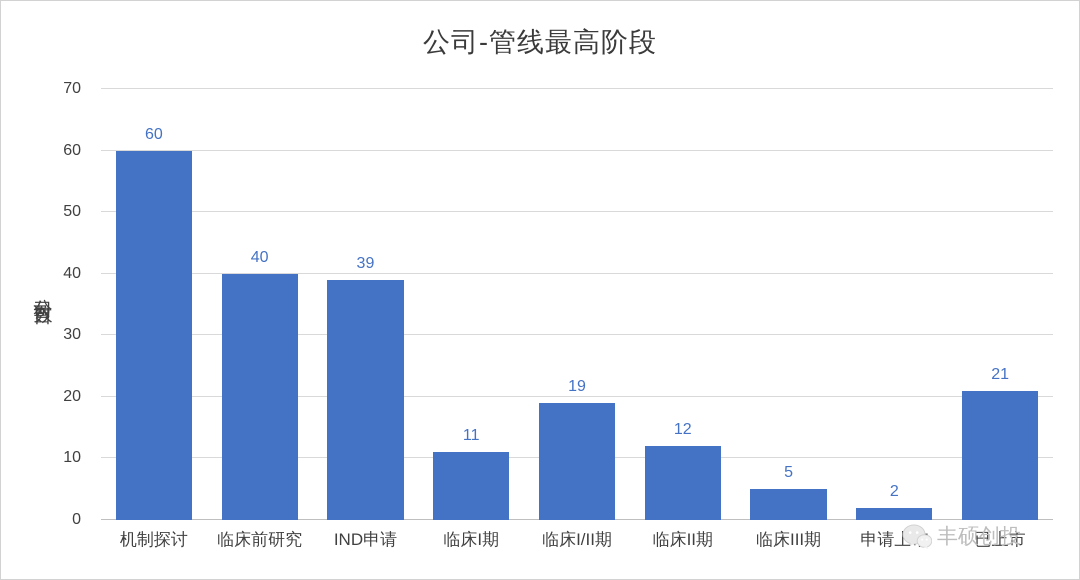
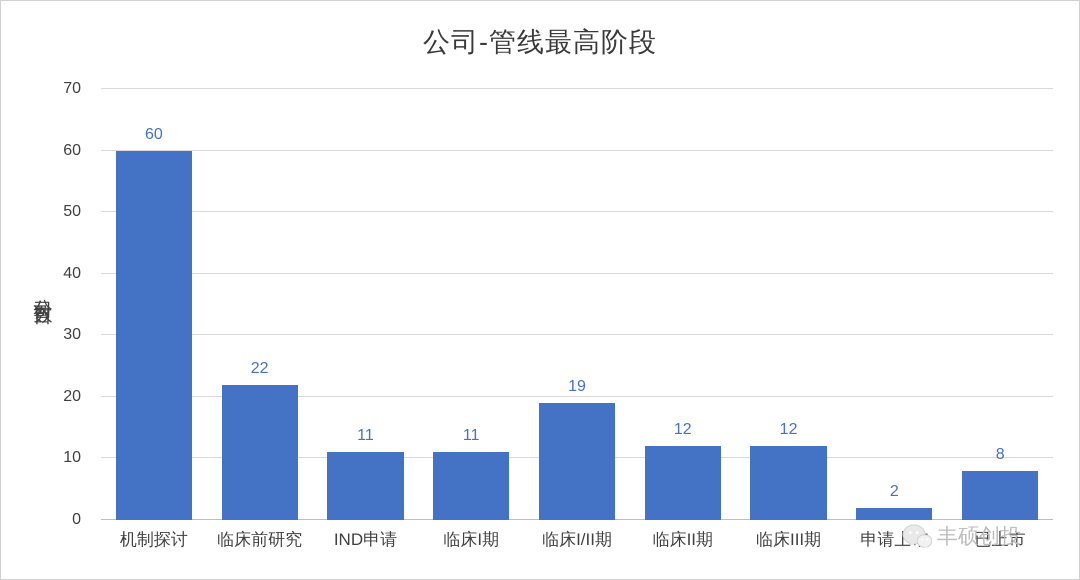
临床前研究: 40 -> 22
IND申请: 39 -> 11
临床III期: 5 -> 12
已上市: 21 -> 8
